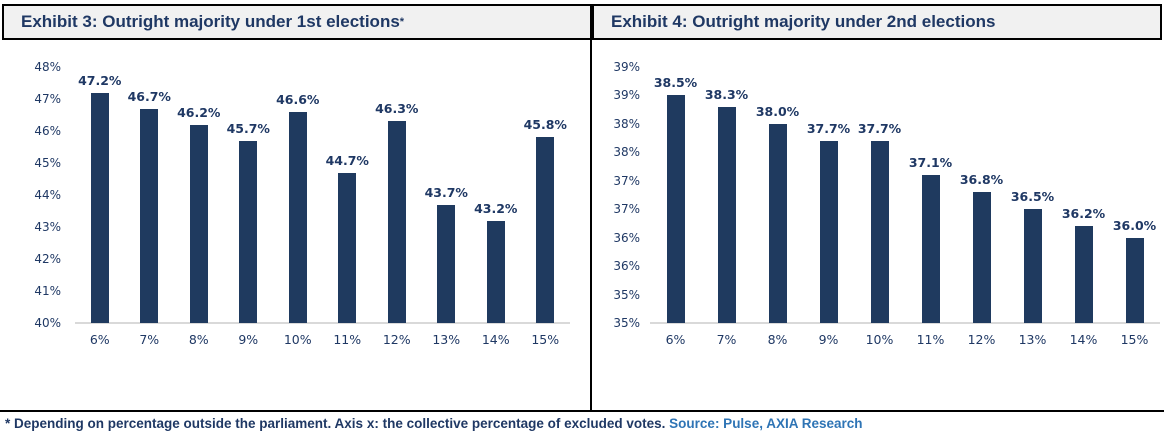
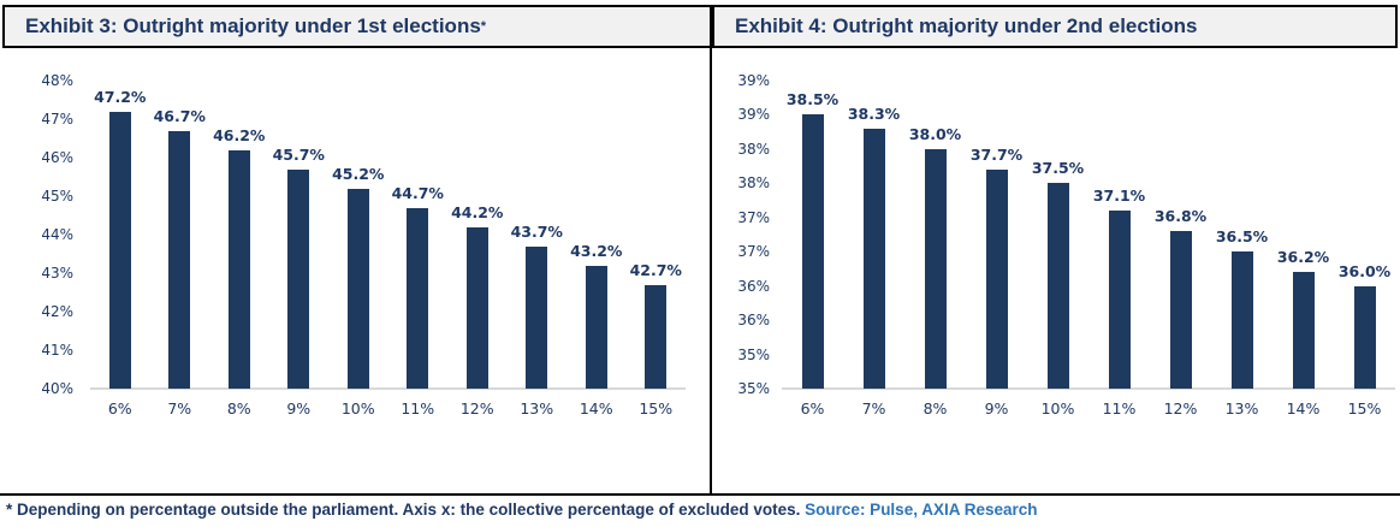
Exhibit 3: Outright majority under 1st elections/10%: 46.6% -> 45.2%
Exhibit 3: Outright majority under 1st elections/12%: 46.3% -> 44.2%
Exhibit 3: Outright majority under 1st elections/15%: 45.8% -> 42.7%
Exhibit 4: Outright majority under 2nd elections/10%: 37.7% -> 37.5%
